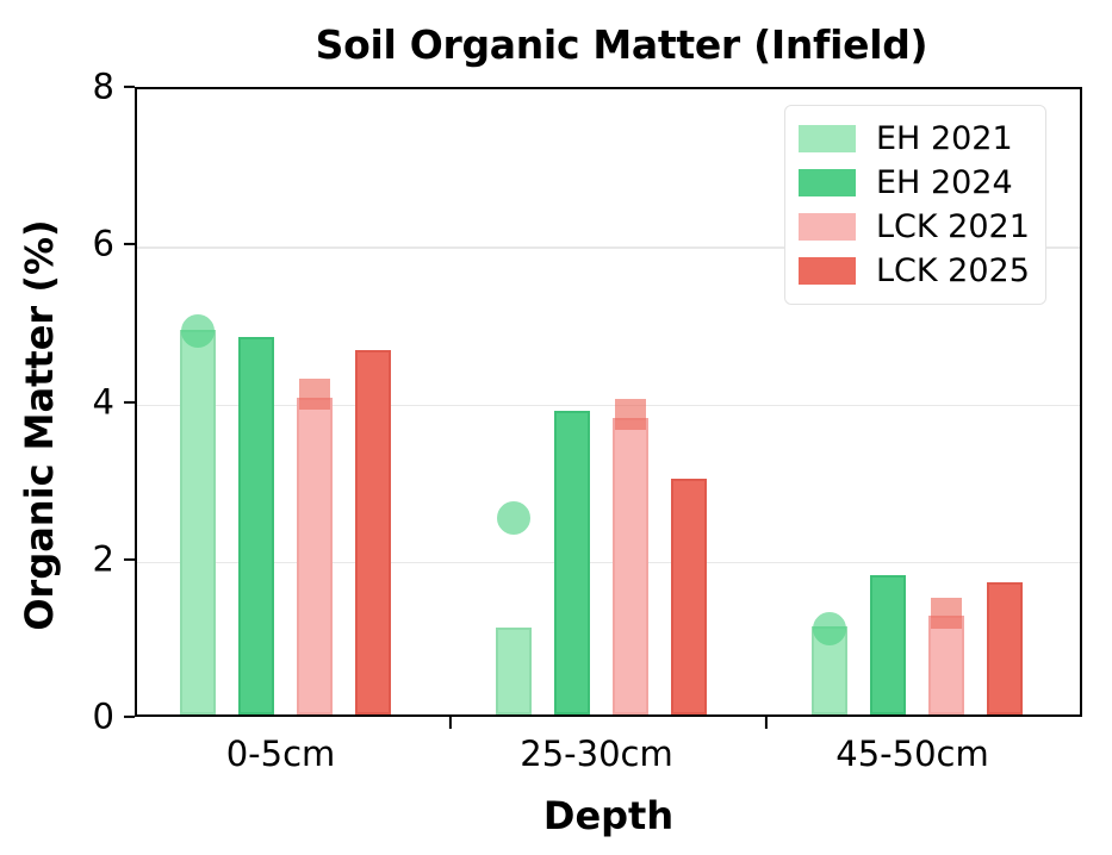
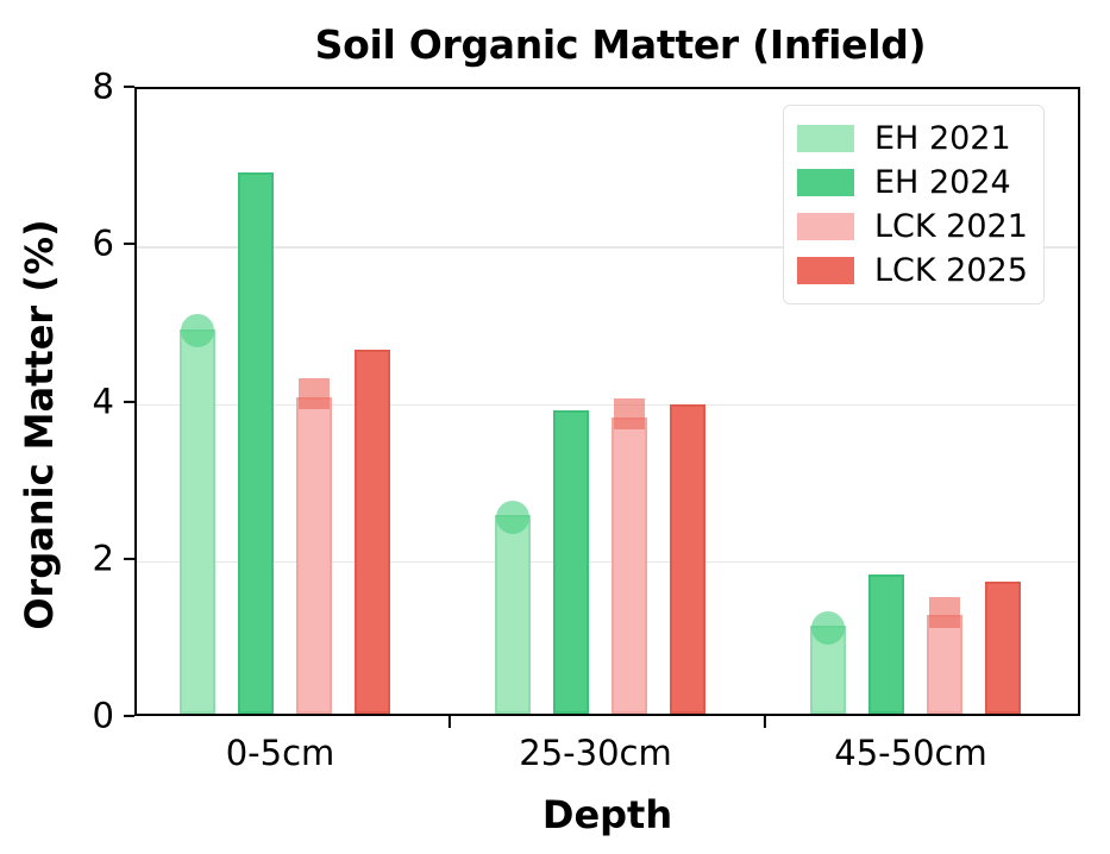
EH 2024/0-5cm: 4.8 -> 6.9
EH 2021/25-30cm: 1.1 -> 2.5
LCK 2025/25-30cm: 3.0 -> 3.9
